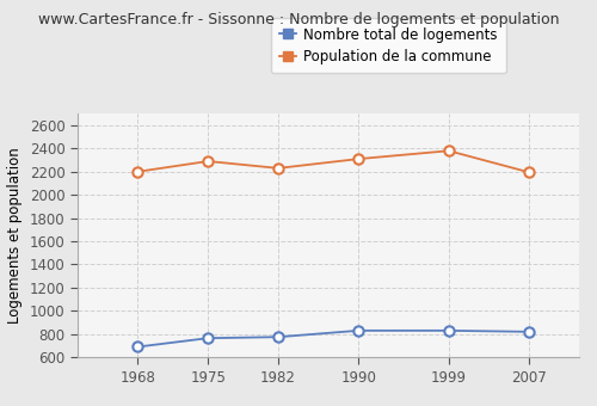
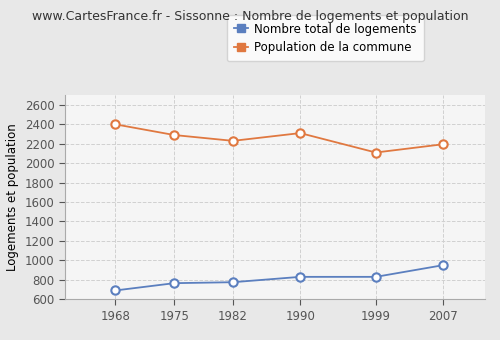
Population de la commune/1968: 2200 -> 2400
Population de la commune/1999: 2380 -> 2110
Nombre total de logements/2007: 820 -> 950
